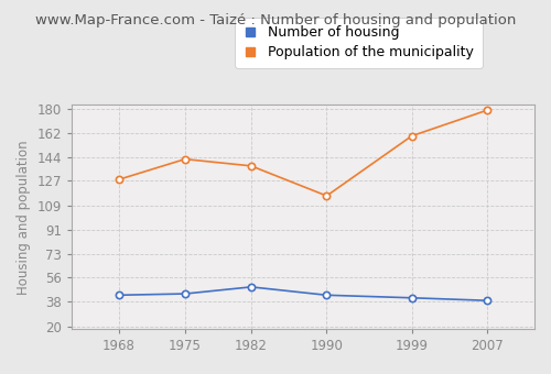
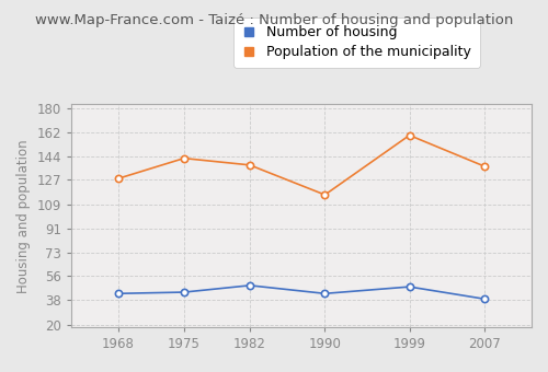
Number of housing/1999: 41 -> 48
Population of the municipality/2007: 179 -> 137
